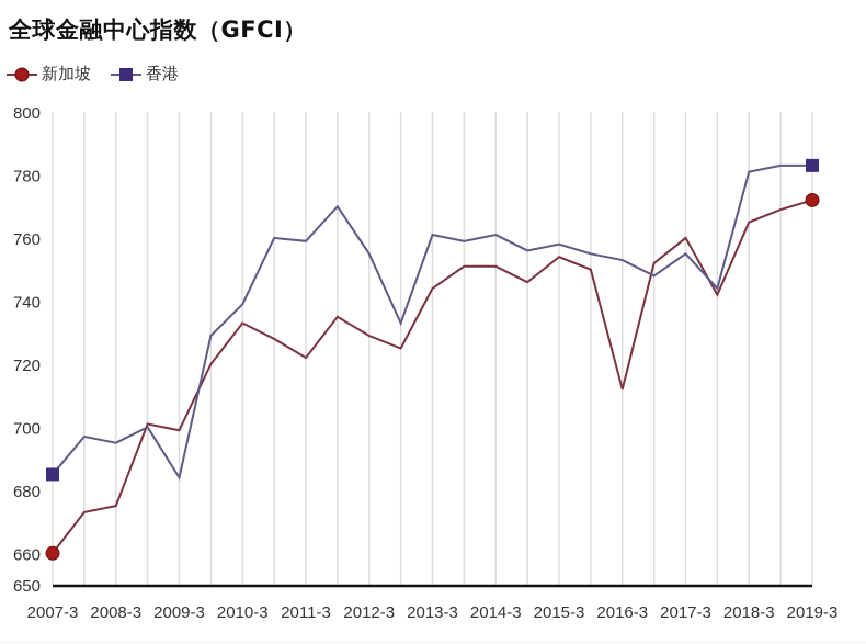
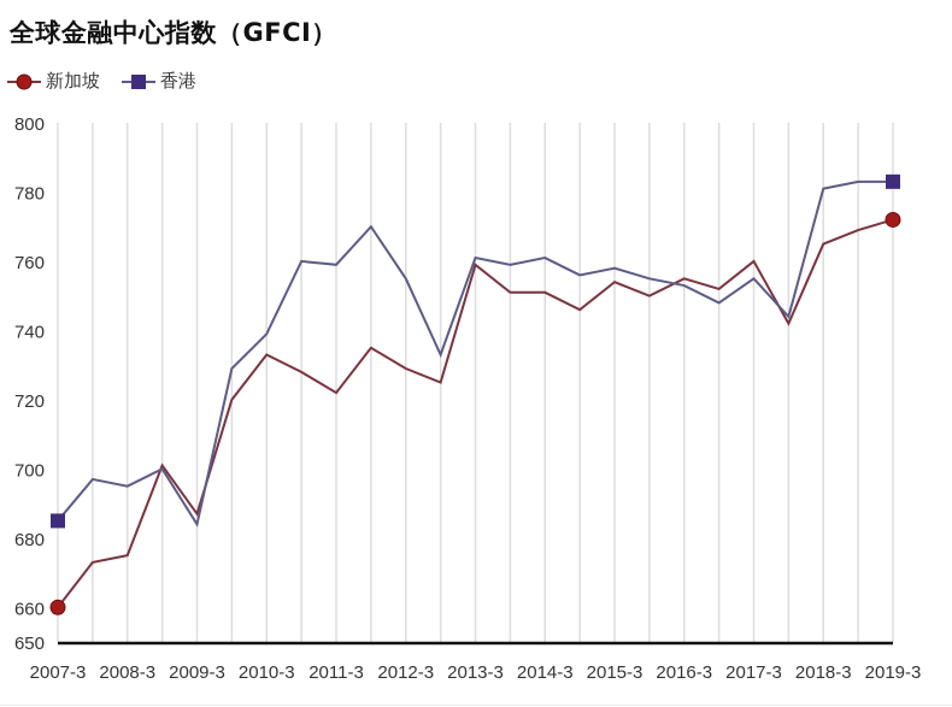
新加坡/2009-3: 699 -> 687
新加坡/2013-3: 744 -> 759
新加坡/2016-3: 712 -> 755
